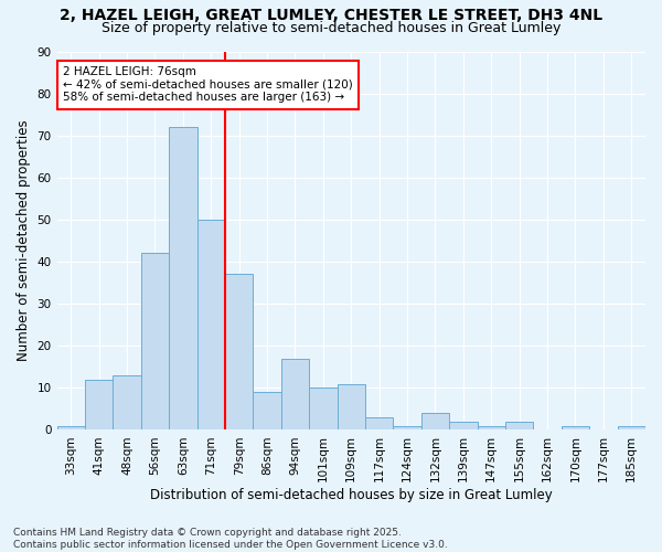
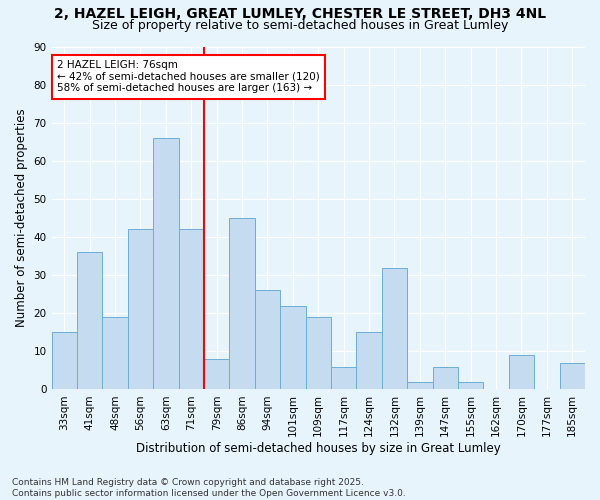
33sqm: 1 -> 15
41sqm: 12 -> 36
48sqm: 13 -> 19
63sqm: 72 -> 66
71sqm: 50 -> 42
79sqm: 37 -> 8
86sqm: 9 -> 45
94sqm: 17 -> 26
101sqm: 10 -> 22
109sqm: 11 -> 19
117sqm: 3 -> 6
124sqm: 1 -> 15
132sqm: 4 -> 32
147sqm: 1 -> 6
170sqm: 1 -> 9
185sqm: 1 -> 7
